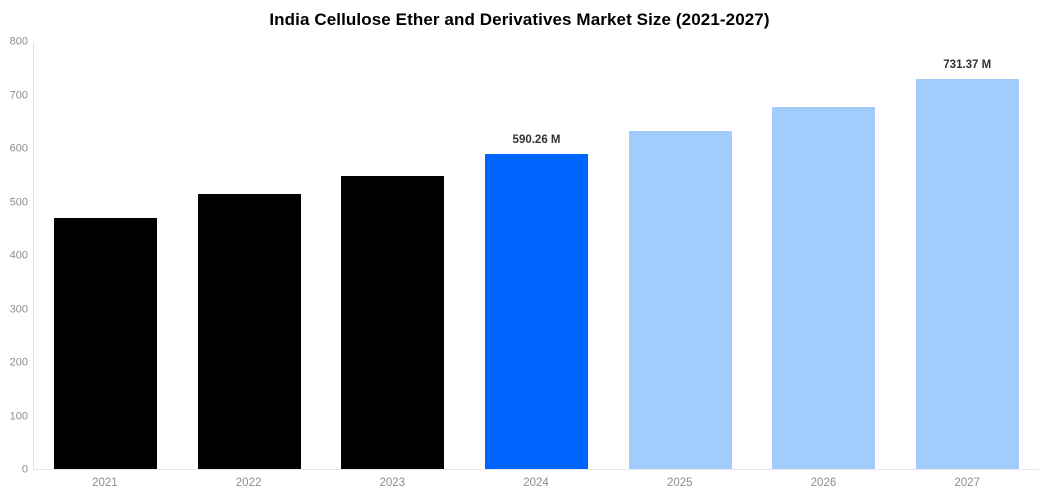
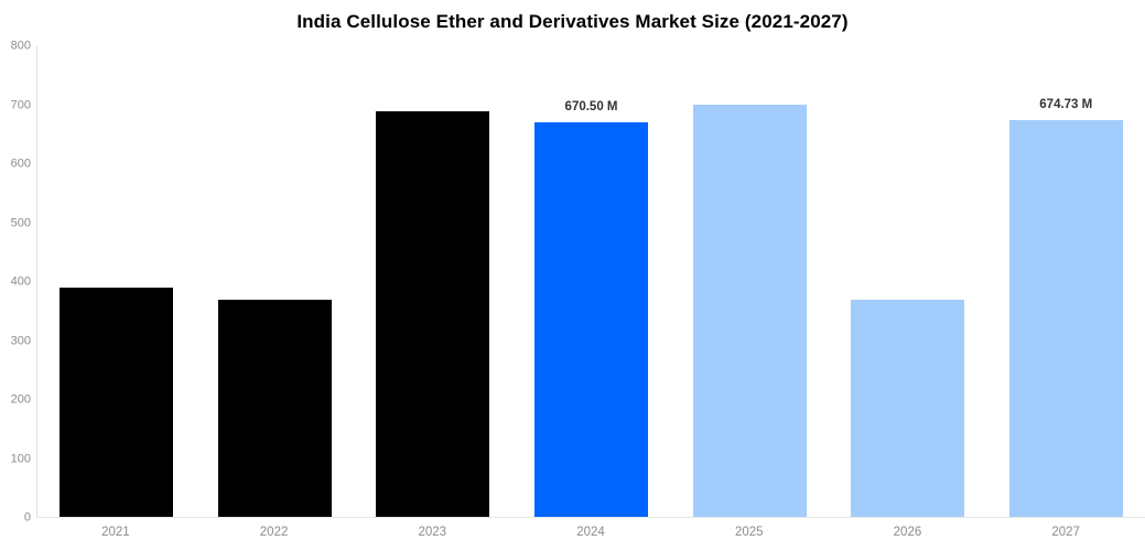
2021: 470 -> 390
2022: 520 -> 370
2023: 550 -> 690
2024: 590.26 -> 670.50
2025: 630 -> 700
2026: 680 -> 370
2027: 731.37 -> 674.73
